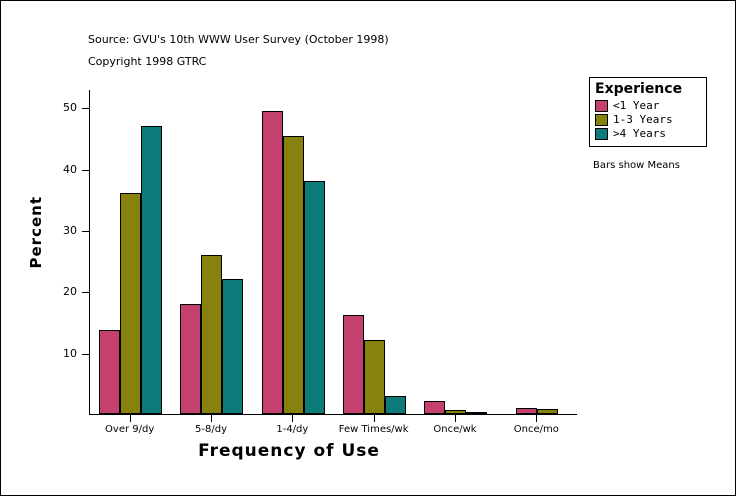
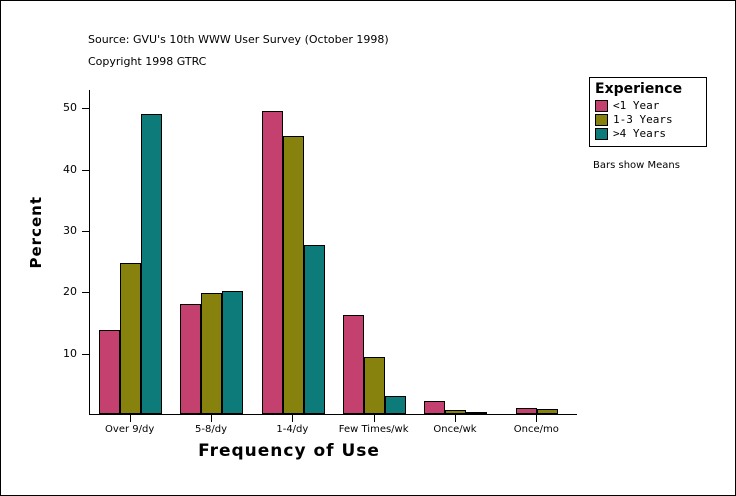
1-3 Years/Over 9/dy: 36 -> 25
>4 Years/Over 9/dy: 47 -> 49
1-3 Years/5-8/dy: 26 -> 20
>4 Years/5-8/dy: 22 -> 20
>4 Years/1-4/dy: 38 -> 28
1-3 Years/Few Times/wk: 12 -> 9
